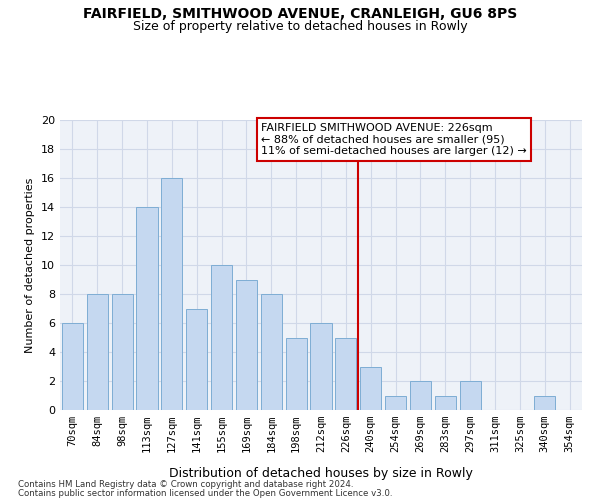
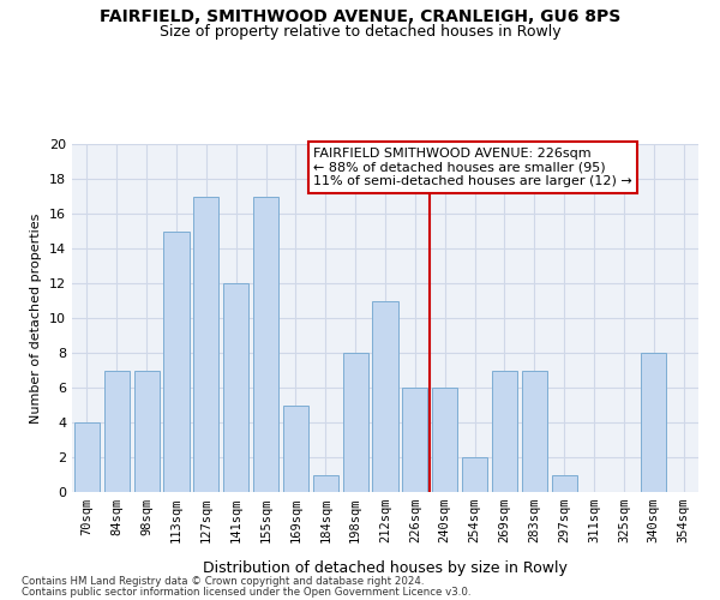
70sqm: 6 -> 4
84sqm: 8 -> 7
98sqm: 8 -> 7
113sqm: 14 -> 15
127sqm: 16 -> 17
141sqm: 7 -> 12
155sqm: 10 -> 17
169sqm: 9 -> 5
184sqm: 8 -> 1
198sqm: 5 -> 8
212sqm: 6 -> 11
226sqm: 5 -> 6
240sqm: 3 -> 6
254sqm: 1 -> 2
269sqm: 2 -> 7
283sqm: 1 -> 7
297sqm: 2 -> 1
340sqm: 1 -> 8
